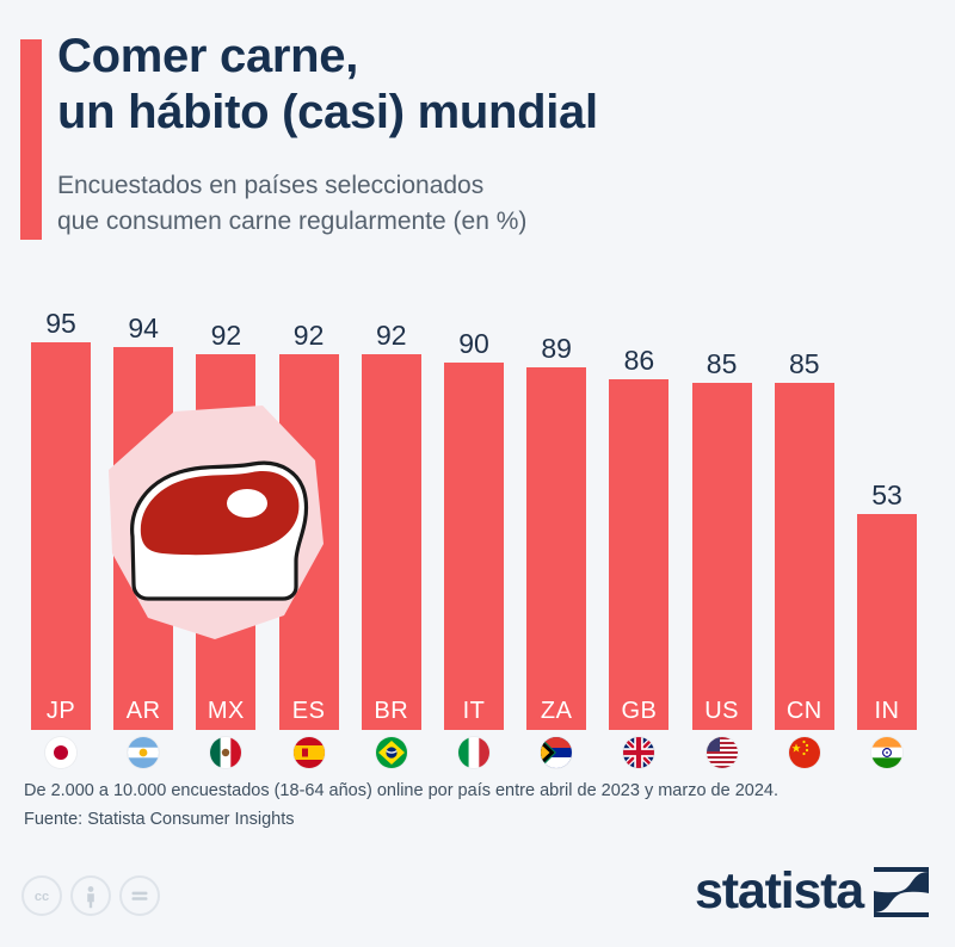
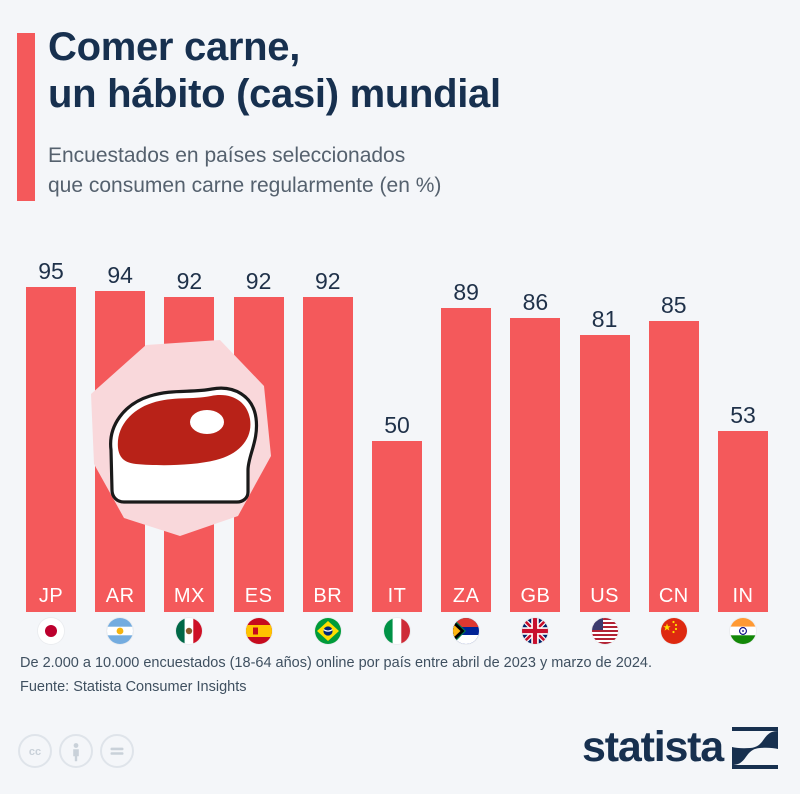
IT: 90 -> 50
US: 85 -> 81
